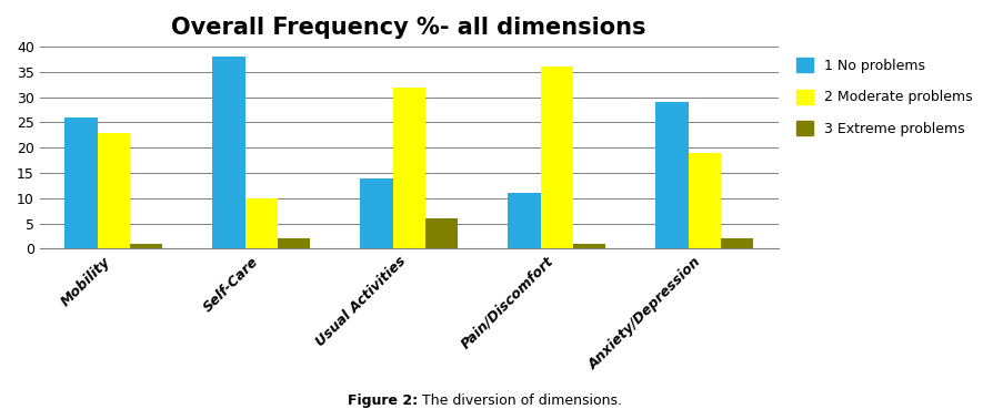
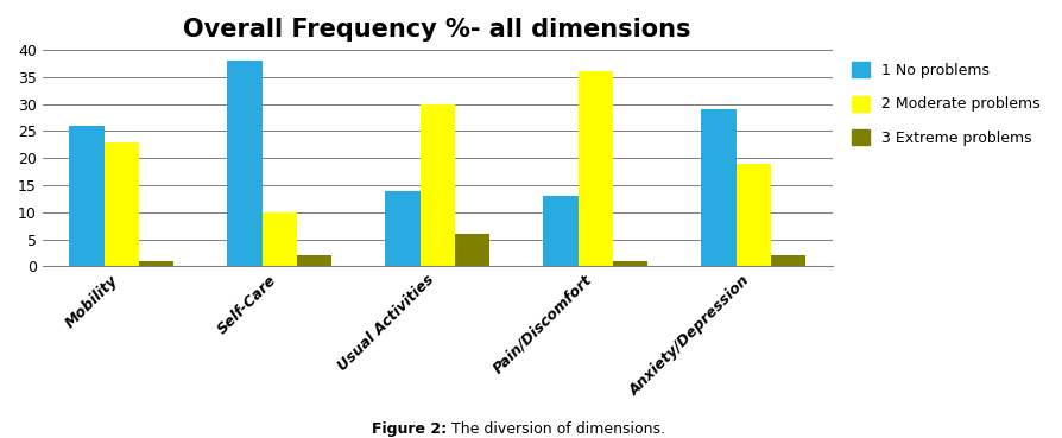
2 Moderate problems/Usual Activities: 32 -> 30
1 No problems/Pain/Discomfort: 11 -> 13
